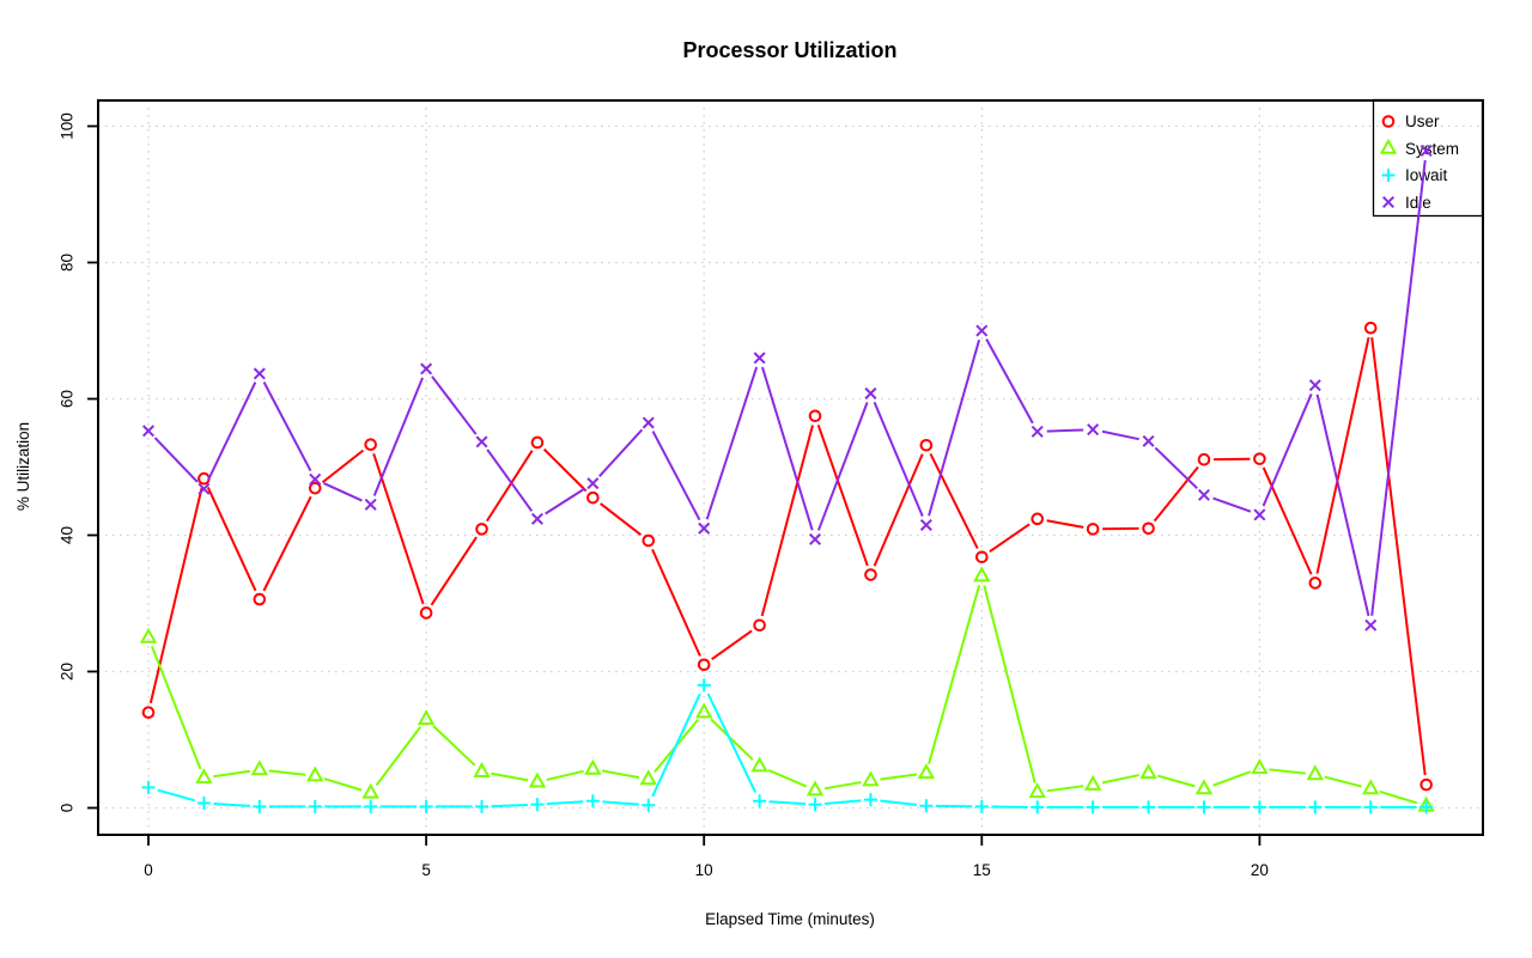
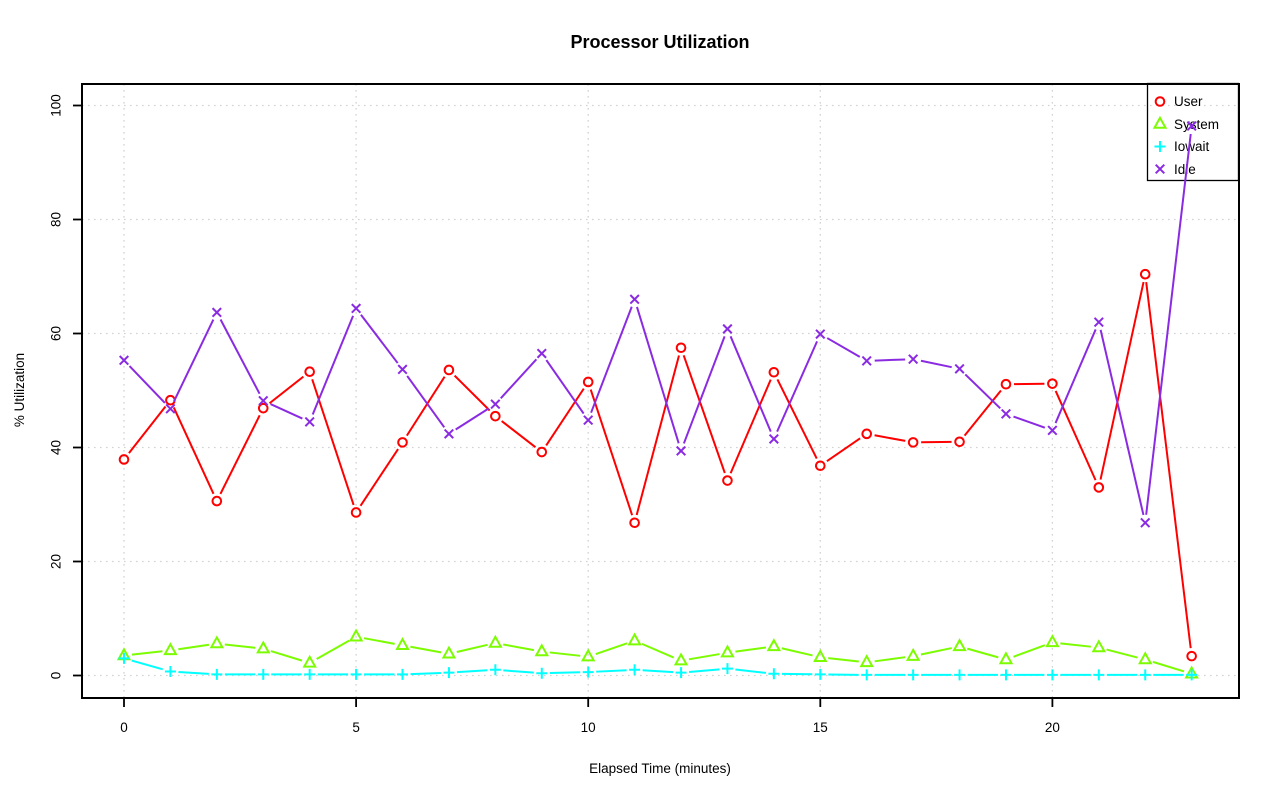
User/0: 14 -> 38
System/0: 25 -> 4
System/5: 13 -> 7
User/10: 21 -> 52
System/10: 14 -> 3
Iowait/10: 18 -> 1
Idle/10: 41 -> 45
System/15: 34 -> 3
Idle/15: 70 -> 60
